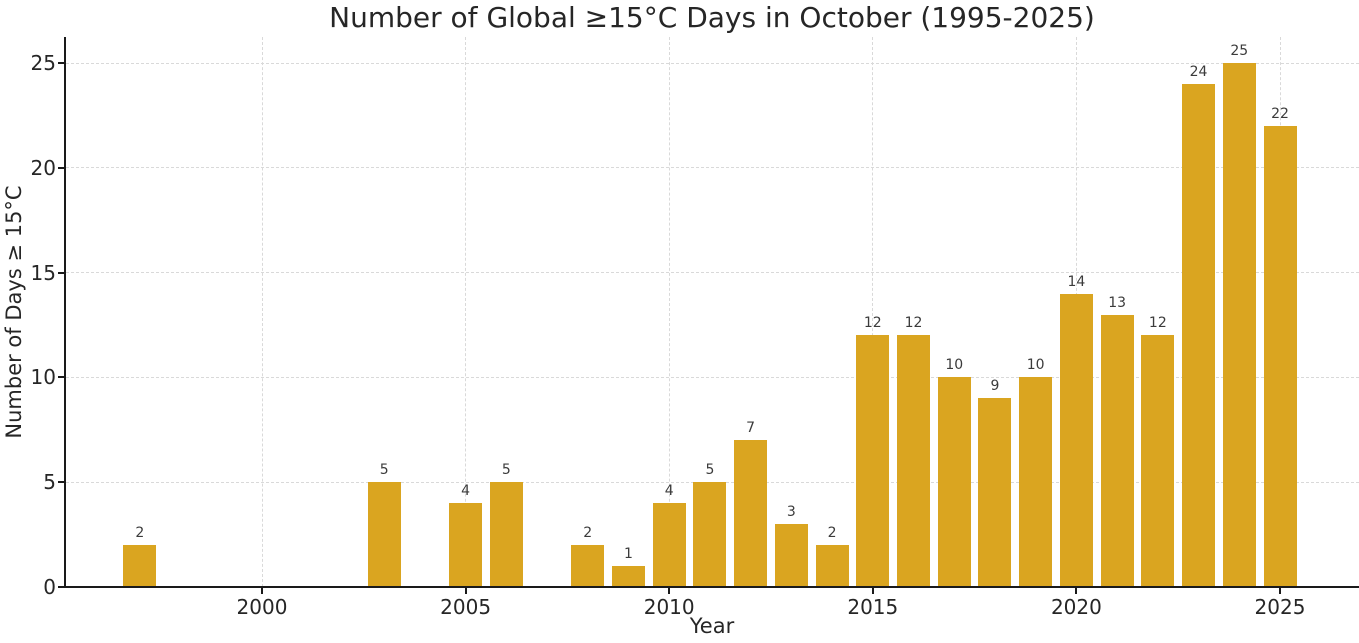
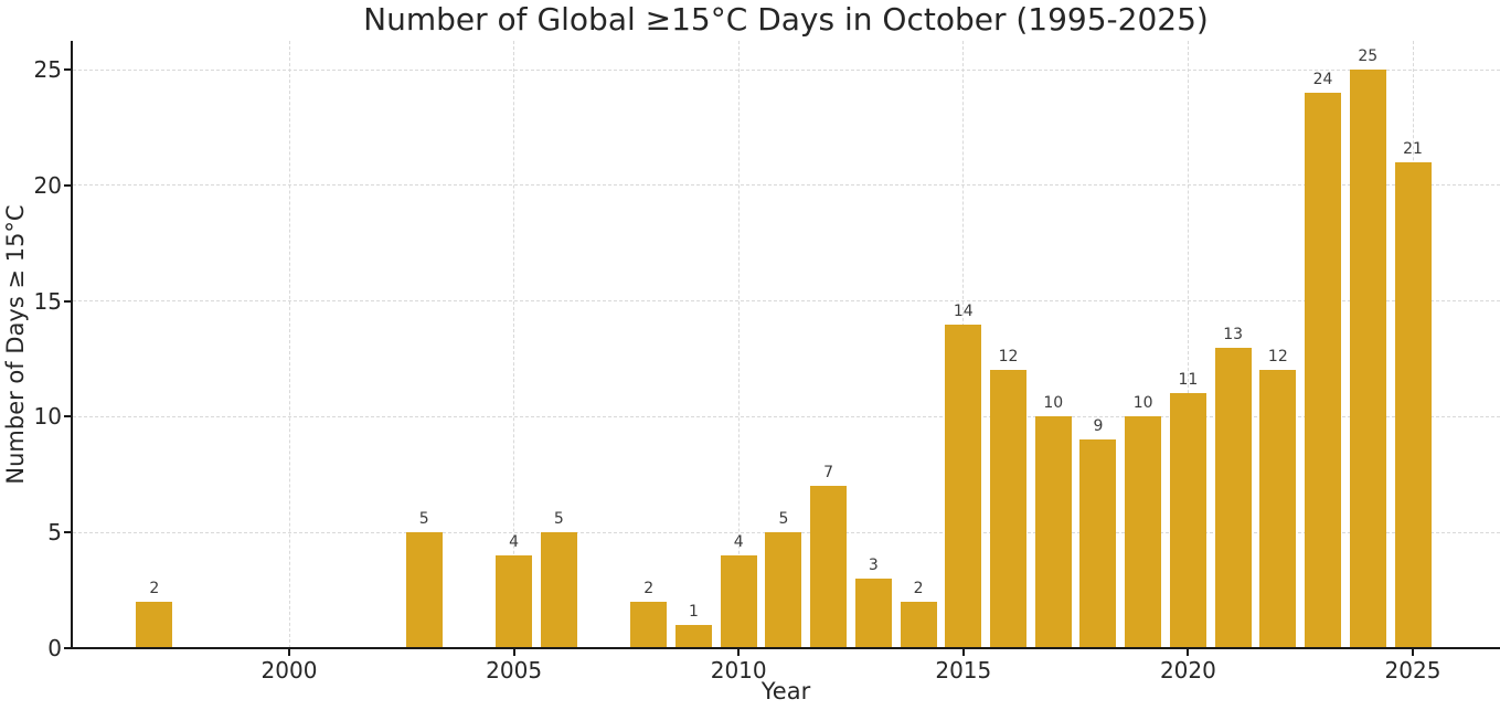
2015: 12 -> 14
2020: 14 -> 11
2025: 22 -> 21
